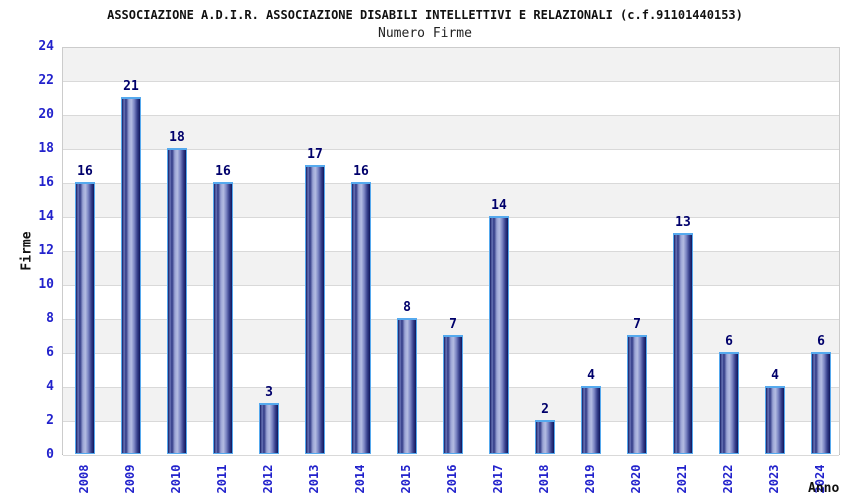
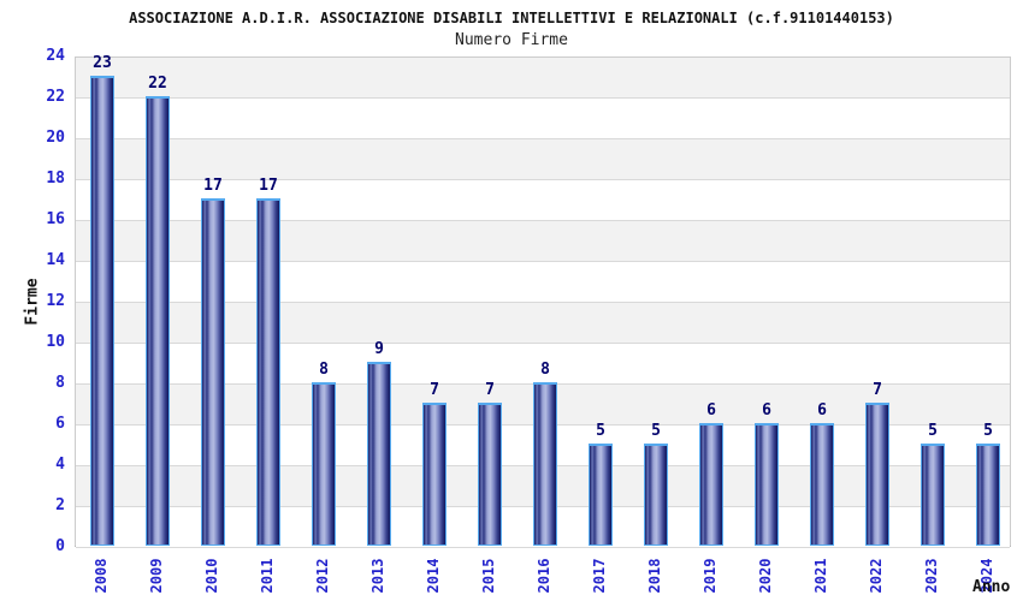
2008: 16 -> 23
2009: 21 -> 22
2010: 18 -> 17
2011: 16 -> 17
2012: 3 -> 8
2013: 17 -> 9
2014: 16 -> 7
2015: 8 -> 7
2016: 7 -> 8
2017: 14 -> 5
2018: 2 -> 5
2019: 4 -> 6
2020: 7 -> 6
2021: 13 -> 6
2022: 6 -> 7
2023: 4 -> 5
2024: 6 -> 5
